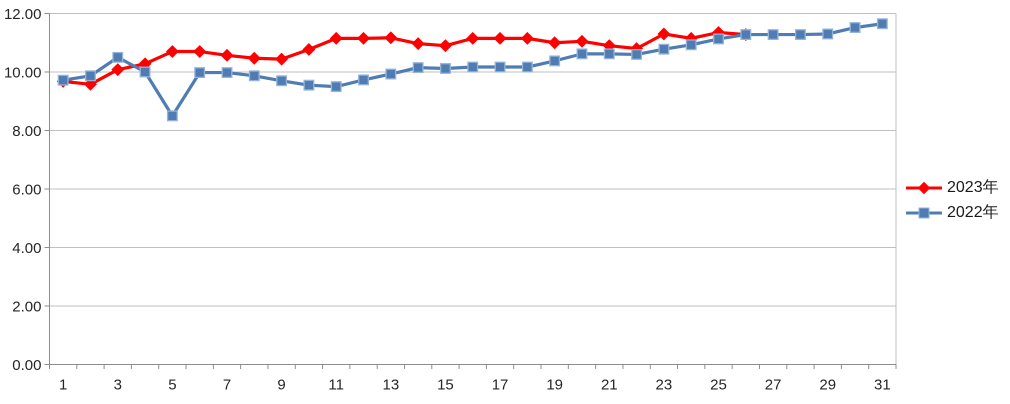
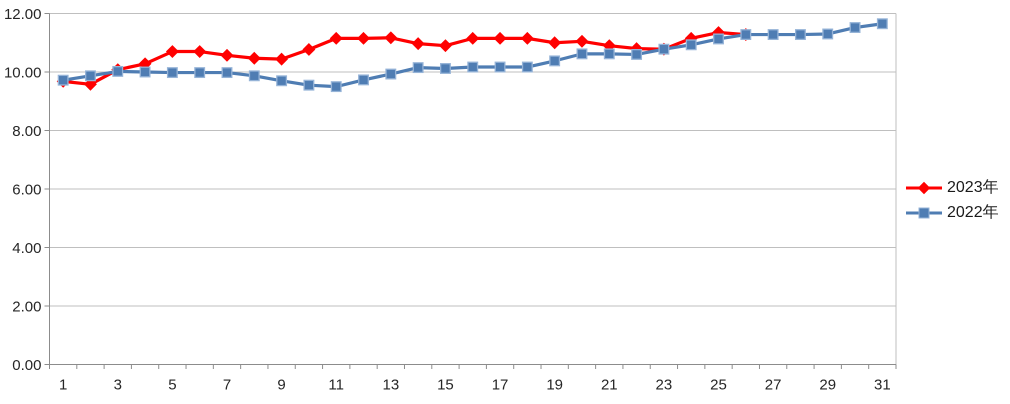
2022年/3: 10.5 -> 10.0
2022年/5: 8.5 -> 10.0
2023年/23: 11.3 -> 10.8
